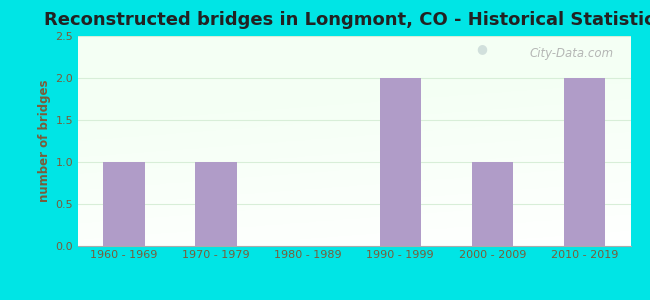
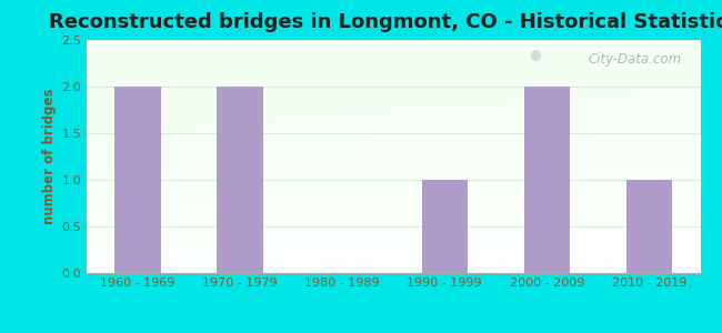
1960 - 1969: 1 -> 2
1970 - 1979: 1 -> 2
1990 - 1999: 2 -> 1
2000 - 2009: 1 -> 2
2010 - 2019: 2 -> 1
